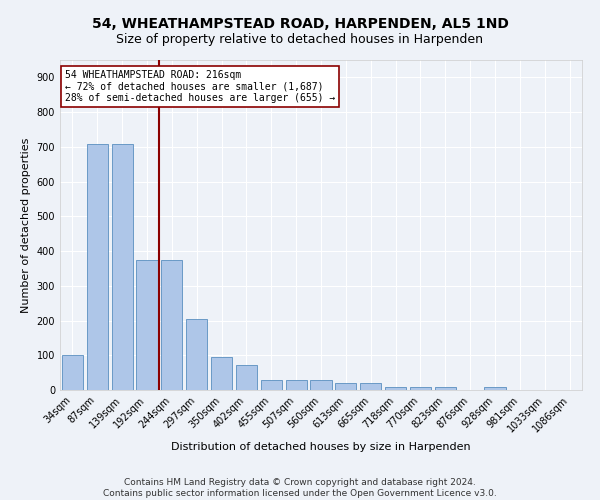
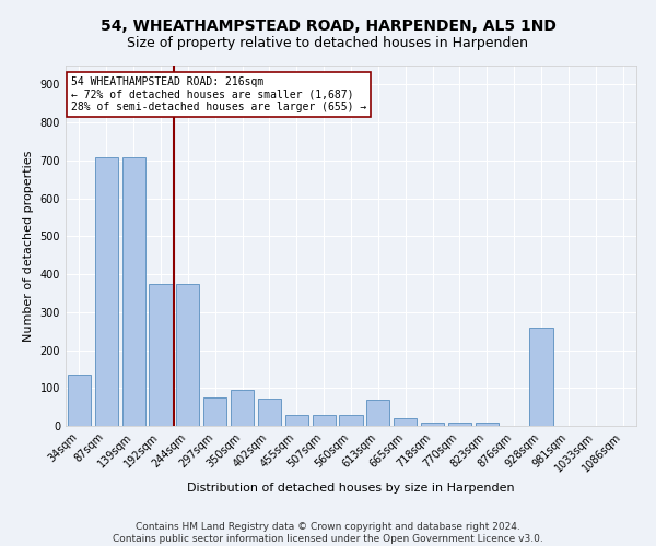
34sqm: 100 -> 135
297sqm: 205 -> 75
613sqm: 20 -> 70
928sqm: 8 -> 260
